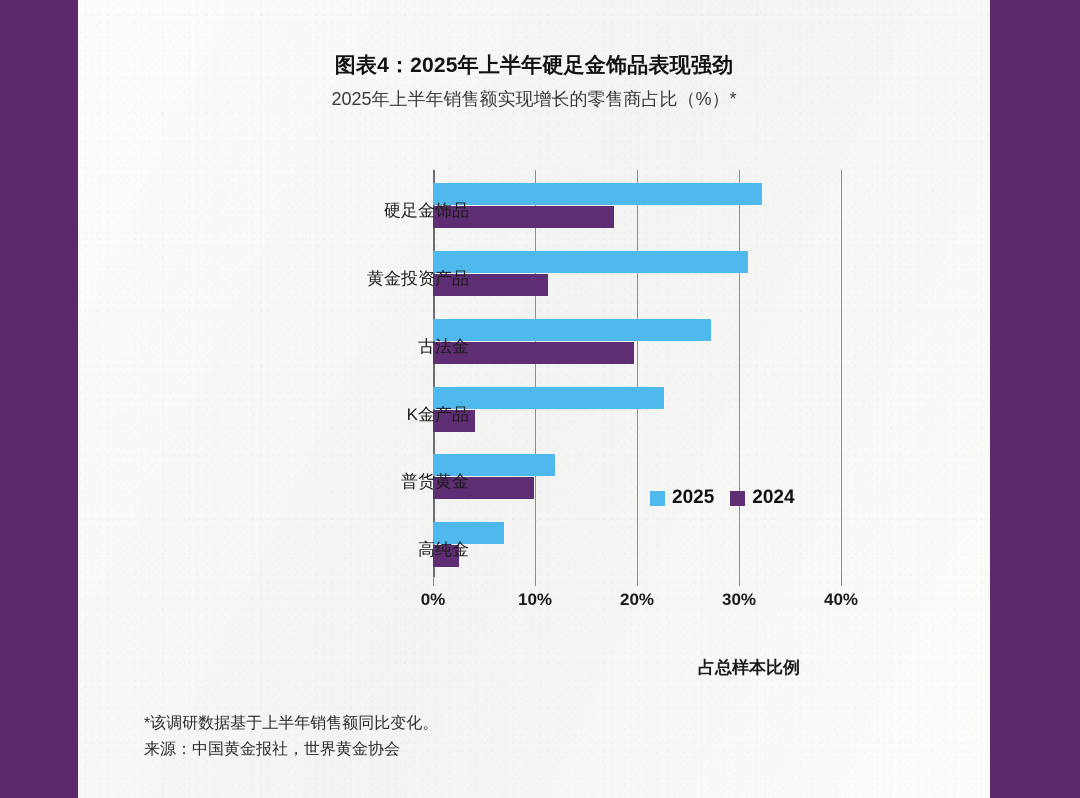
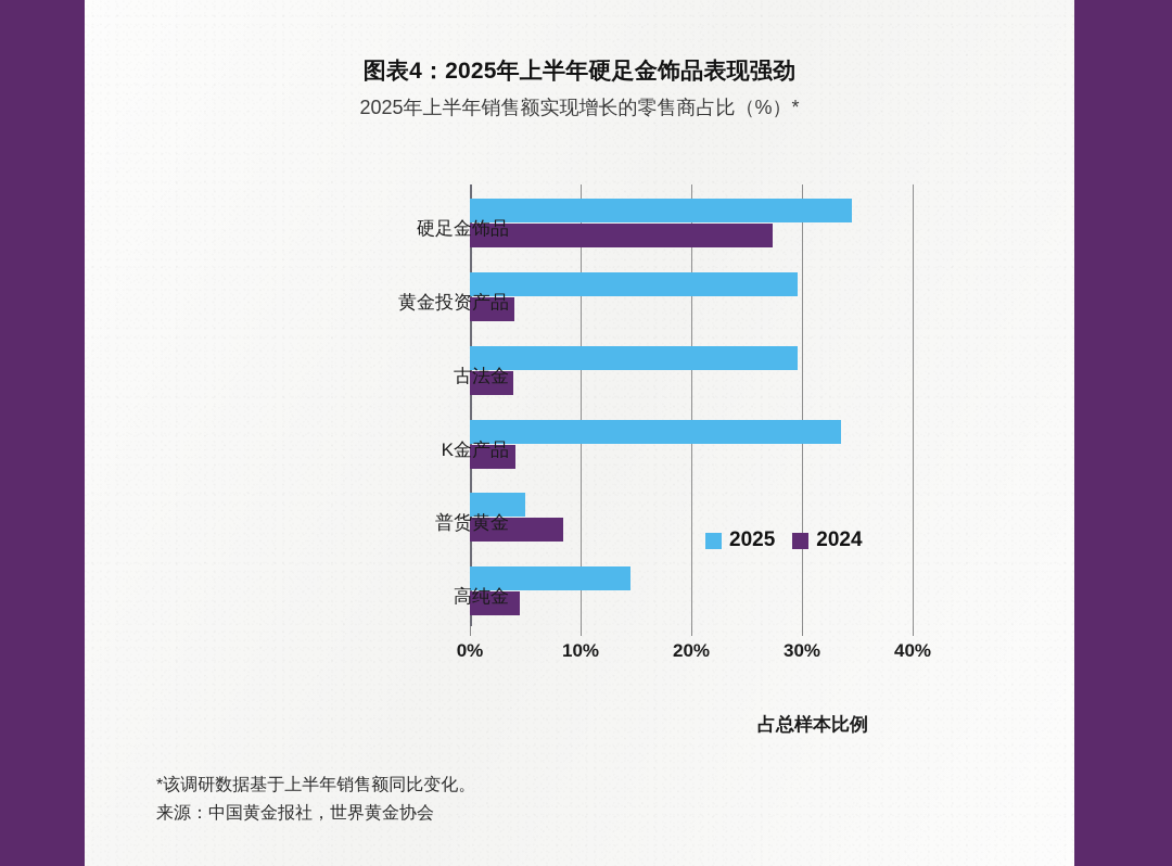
2025/硬足金饰品: 32.3% -> 34.5%
2024/硬足金饰品: 17.7% -> 27.4%
2025/黄金投资产品: 30.9% -> 29.6%
2024/黄金投资产品: 11.3% -> 4.0%
2025/古法金: 27.3% -> 29.6%
2024/古法金: 19.7% -> 3.9%
2025/K金产品: 22.6% -> 33.5%
2025/普货黄金: 12.0% -> 5.0%
2024/普货黄金: 9.9% -> 8.4%
2025/高纯金: 7.0% -> 14.5%
2024/高纯金: 2.5% -> 4.5%
